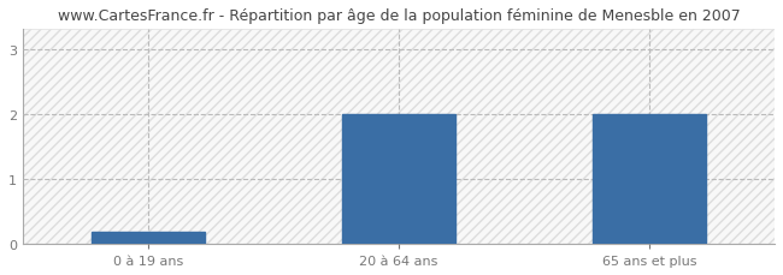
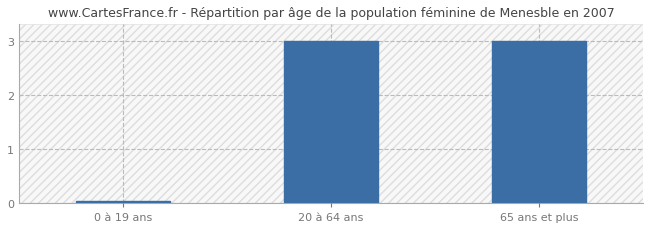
0 à 19 ans: 0.18 -> 0.03
20 à 64 ans: 2.00 -> 3.00
65 ans et plus: 2.00 -> 3.00
